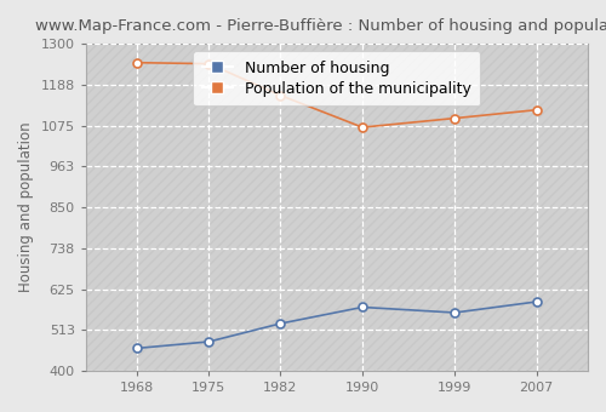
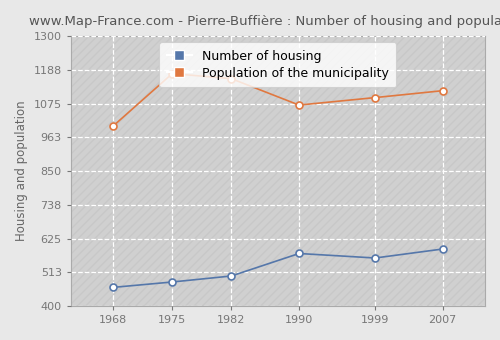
Population of the municipality/1968: 1248 -> 1000
Population of the municipality/1975: 1245 -> 1175
Number of housing/1982: 530 -> 500
